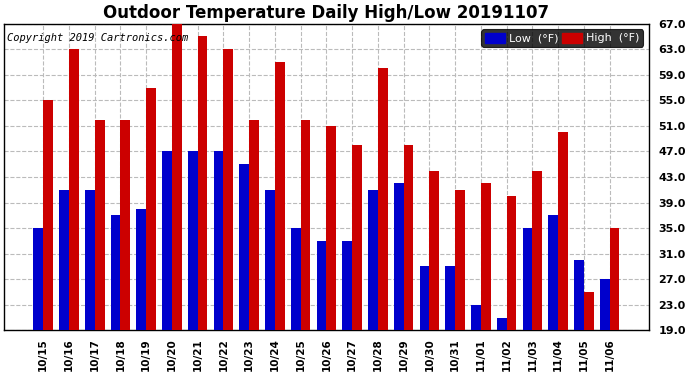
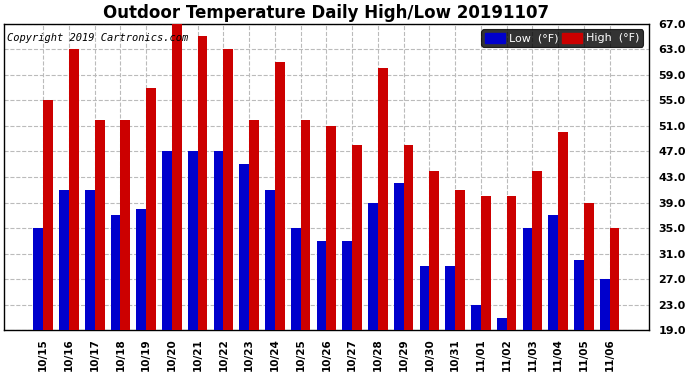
Low (°F)/10/28: 41 -> 39
High (°F)/11/01: 42 -> 40
High (°F)/11/05: 25 -> 39
